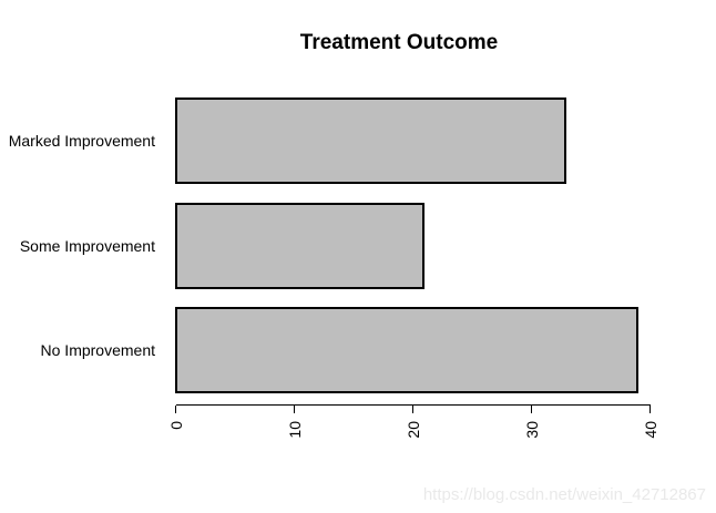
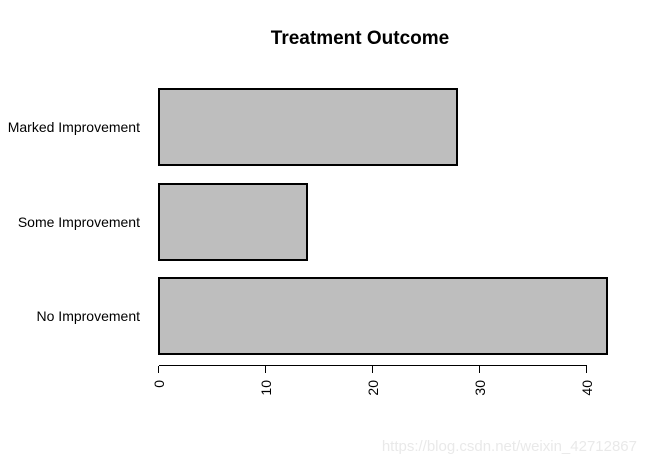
Marked Improvement: 33 -> 28
Some Improvement: 21 -> 14
No Improvement: 39 -> 42
